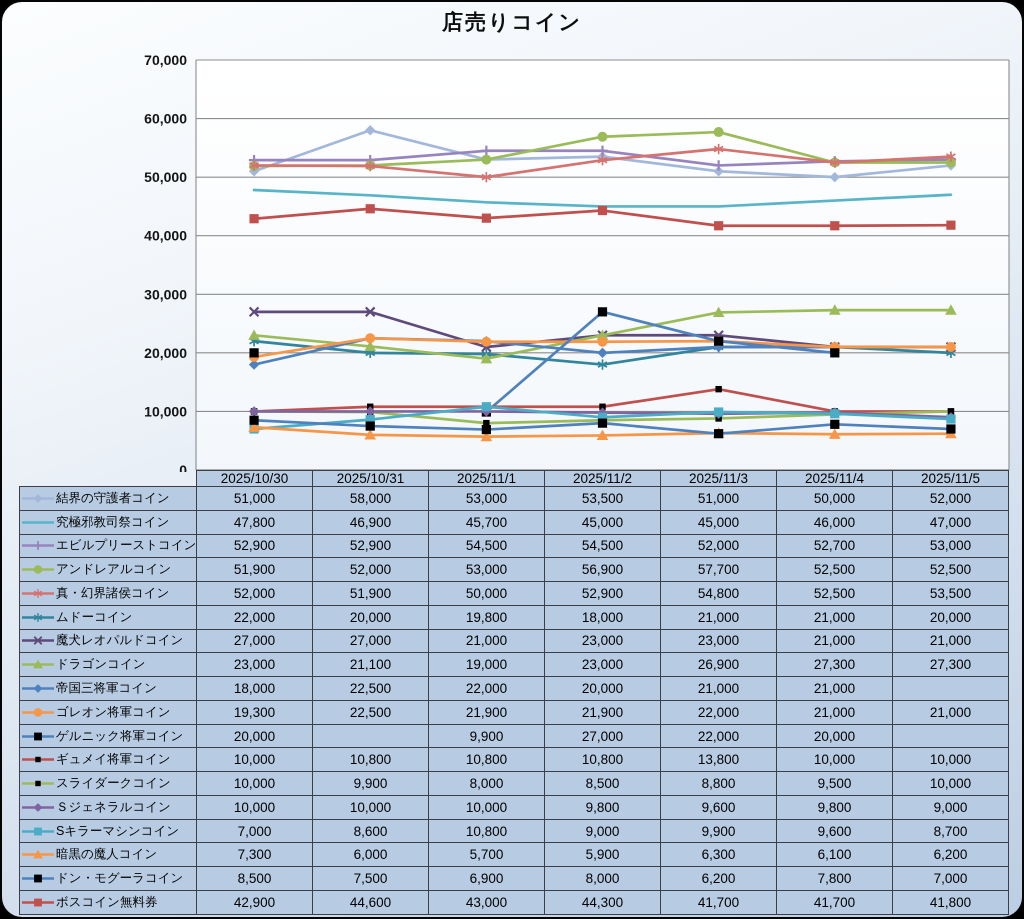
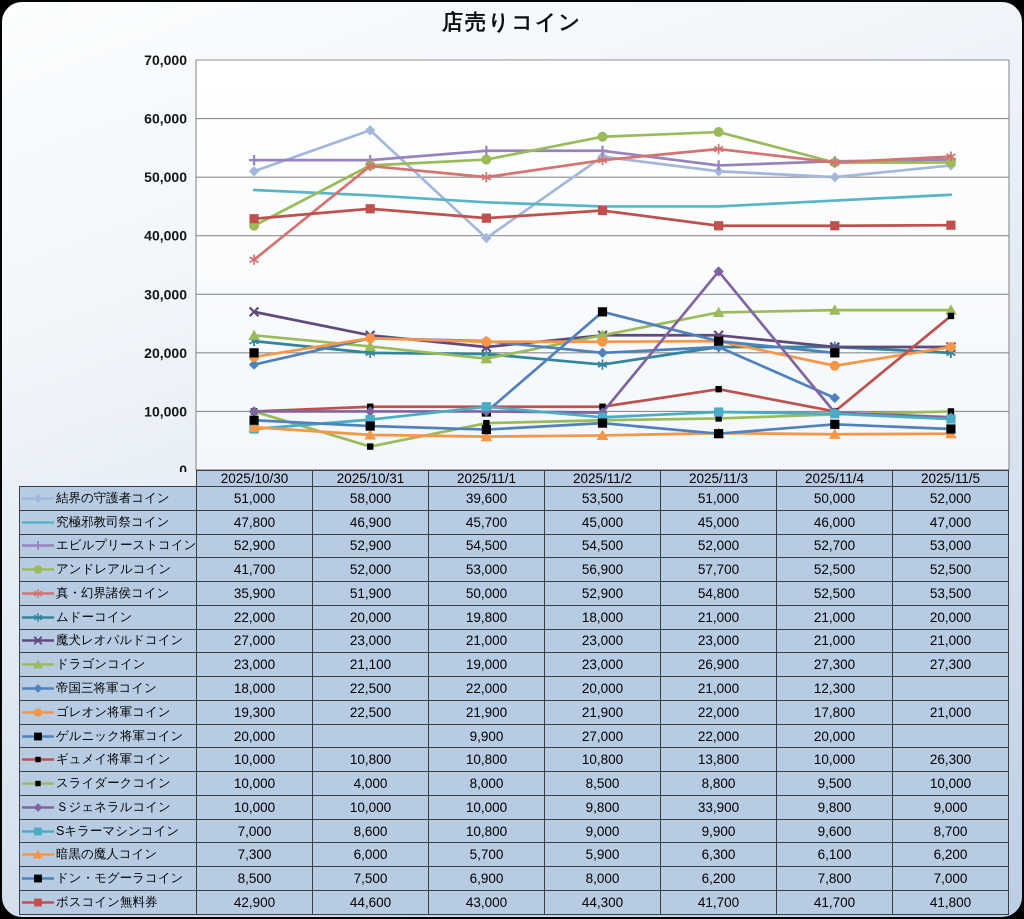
アンドレアルコイン/2025/10/30: 51,900 -> 41,700
真・幻界諸侯コイン/2025/10/30: 52,000 -> 35,900
魔犬レオパルドコイン/2025/10/31: 27,000 -> 23,000
スライダークコイン/2025/10/31: 9,900 -> 4,000
結界の守護者コイン/2025/11/1: 53,000 -> 39,600
Ｓジェネラルコイン/2025/11/3: 9,600 -> 33,900
帝国三将軍コイン/2025/11/4: 21,000 -> 12,300
ゴレオン将軍コイン/2025/11/4: 21,000 -> 17,800
ギュメイ将軍コイン/2025/11/5: 10,000 -> 26,300
